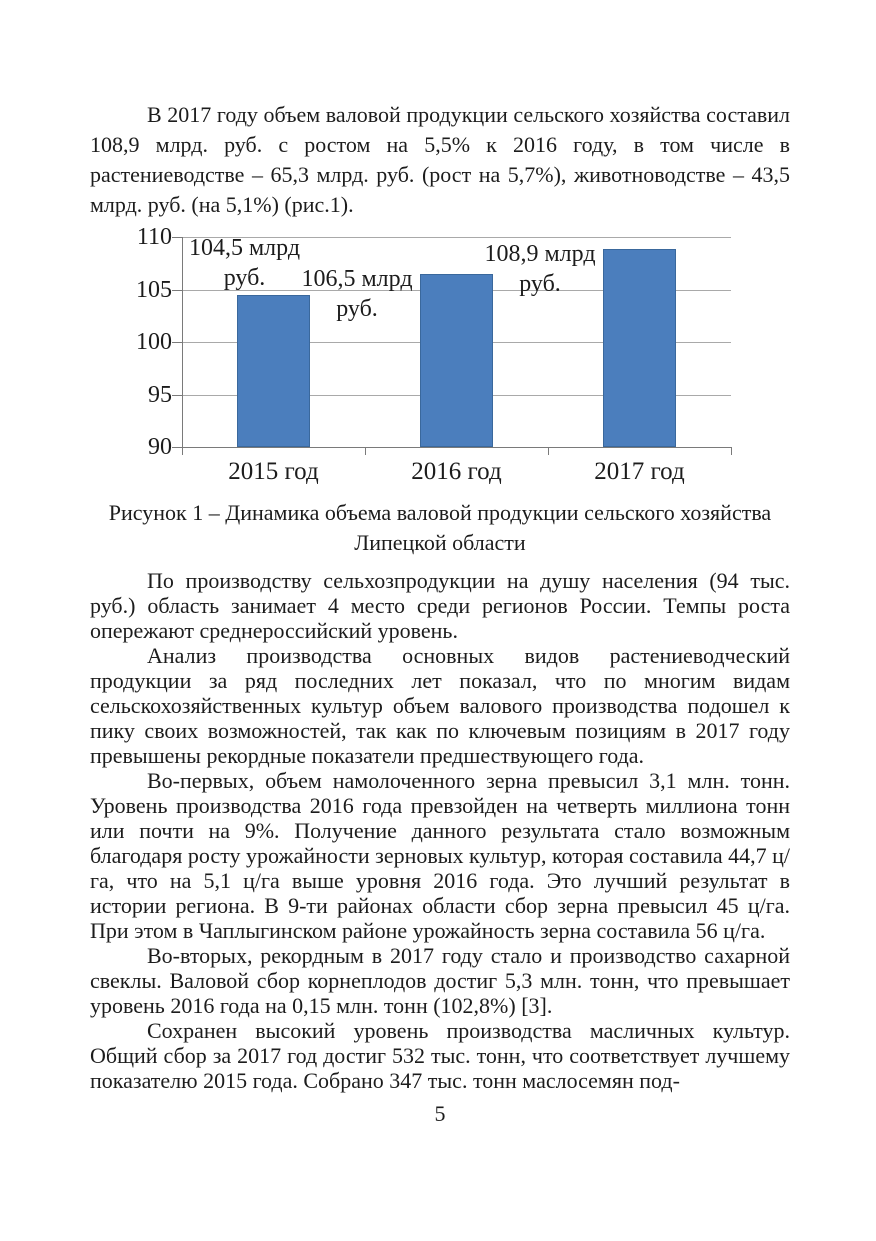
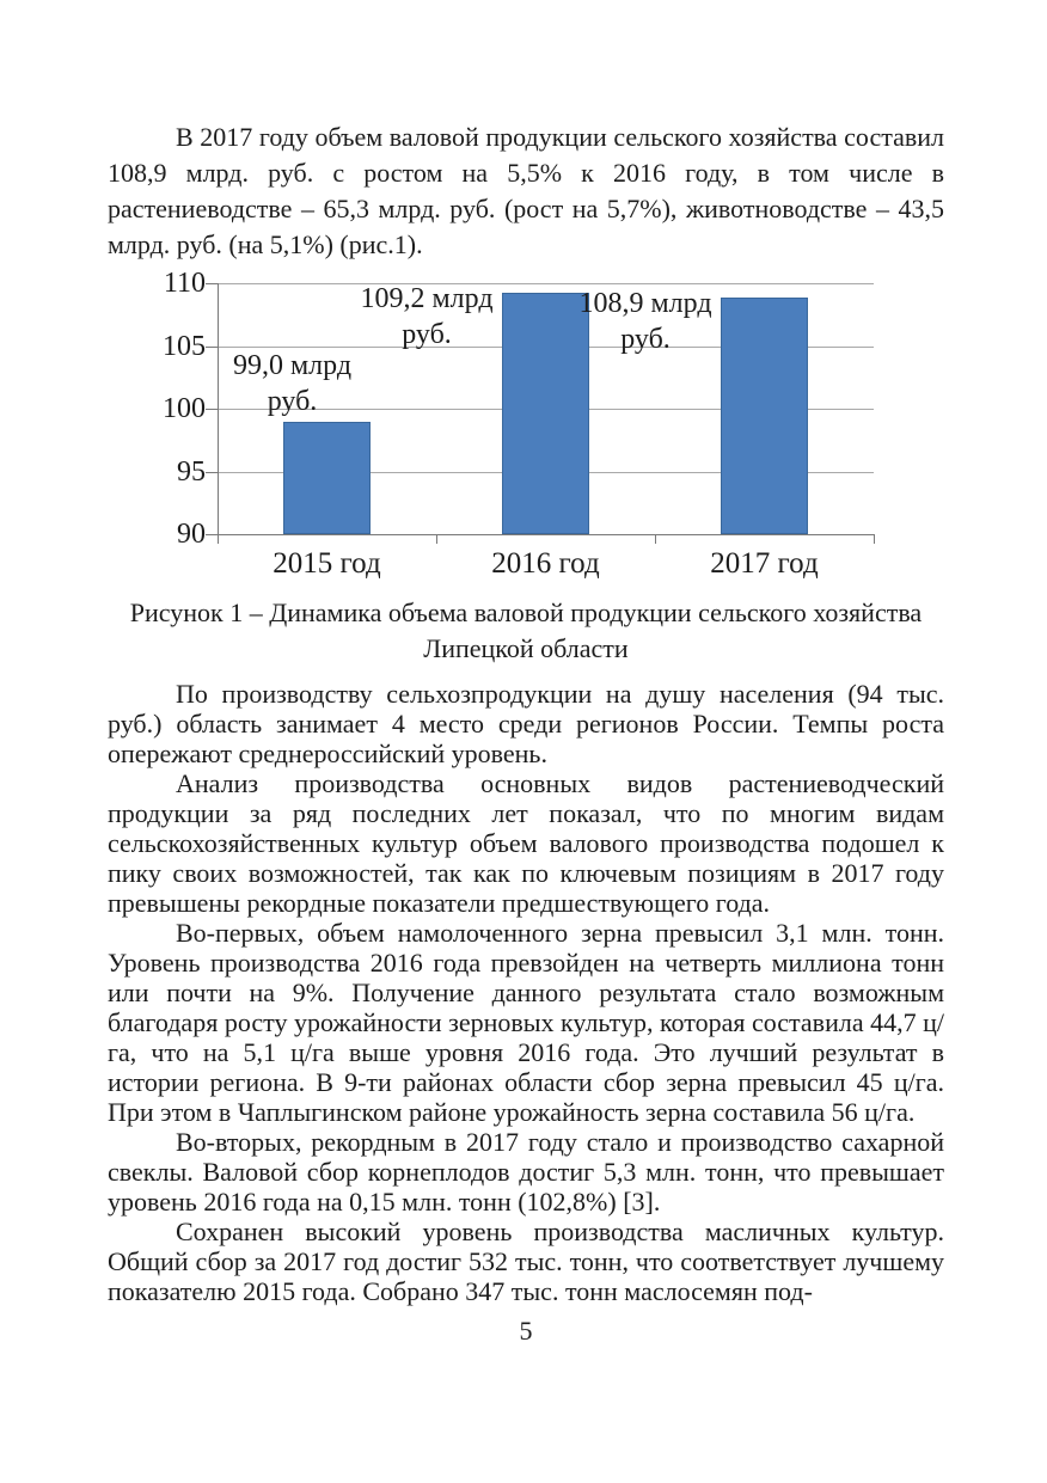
2015 год: 104,5 -> 99,0
2016 год: 106,5 -> 109,2
